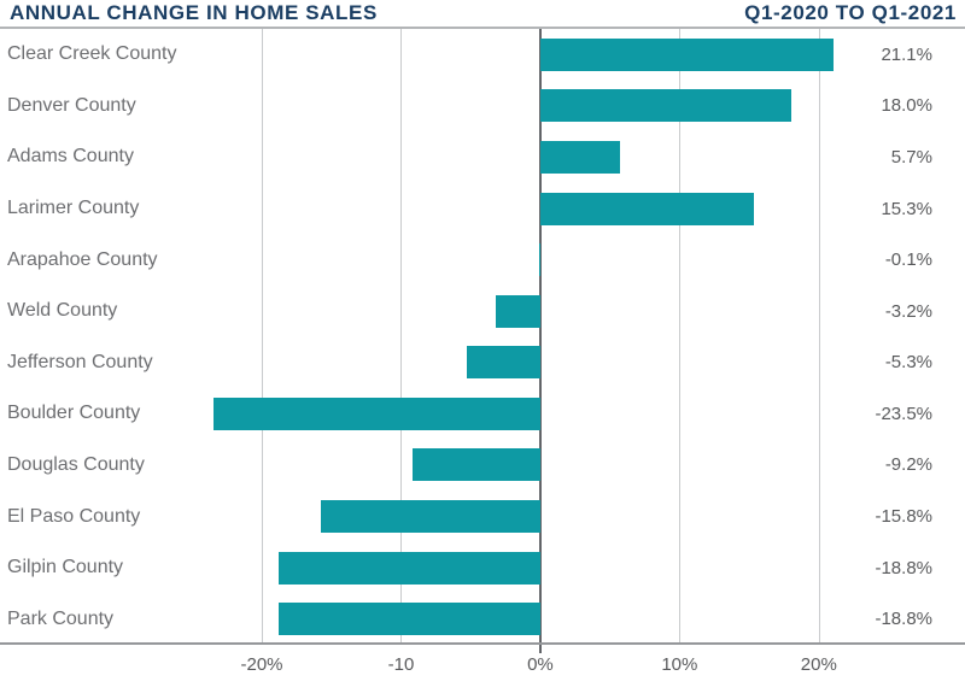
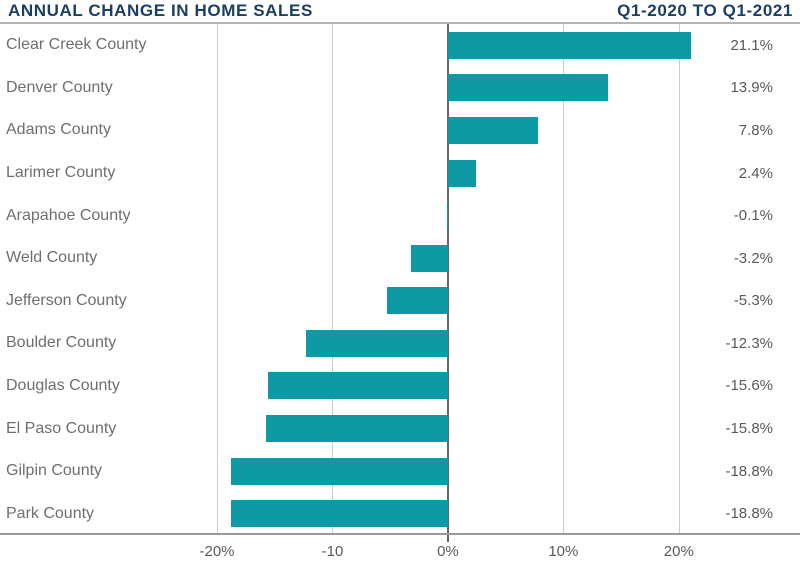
Denver County: 18.0% -> 13.9%
Adams County: 5.7% -> 7.8%
Larimer County: 15.3% -> 2.4%
Boulder County: -23.5% -> -12.3%
Douglas County: -9.2% -> -15.6%
